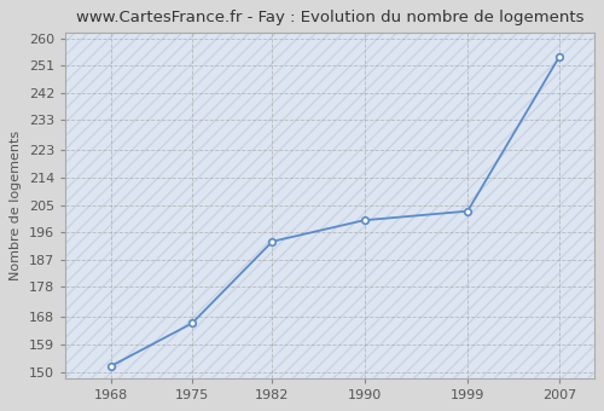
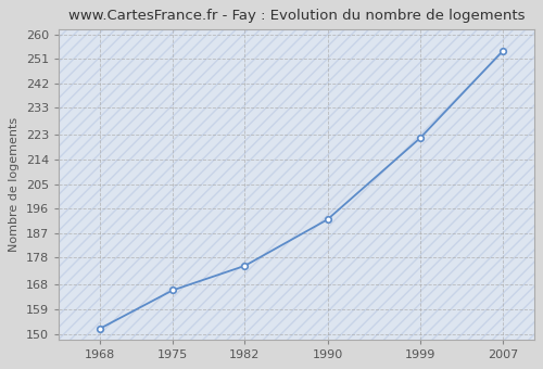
1982: 193 -> 175
1990: 200 -> 192
1999: 203 -> 222
